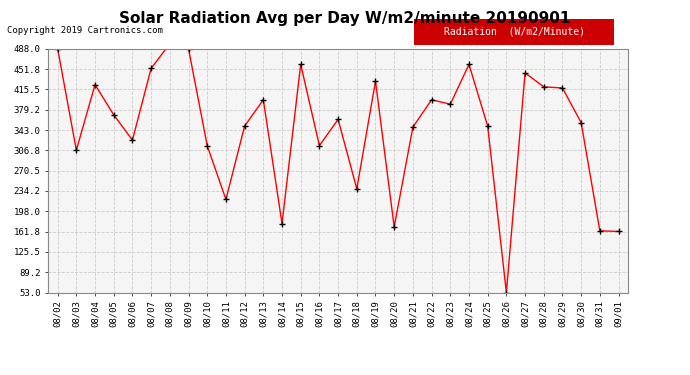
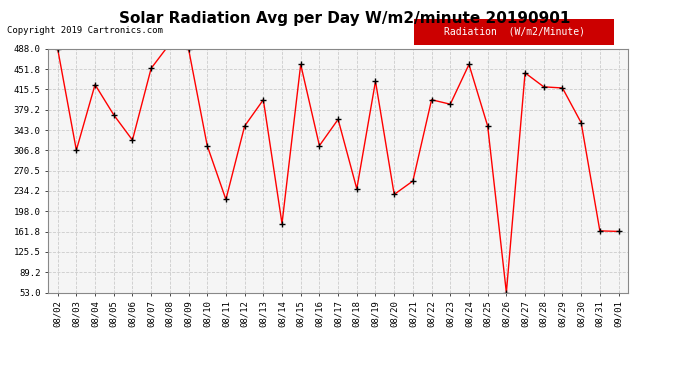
08/20: 170 -> 228
08/21: 348 -> 252
